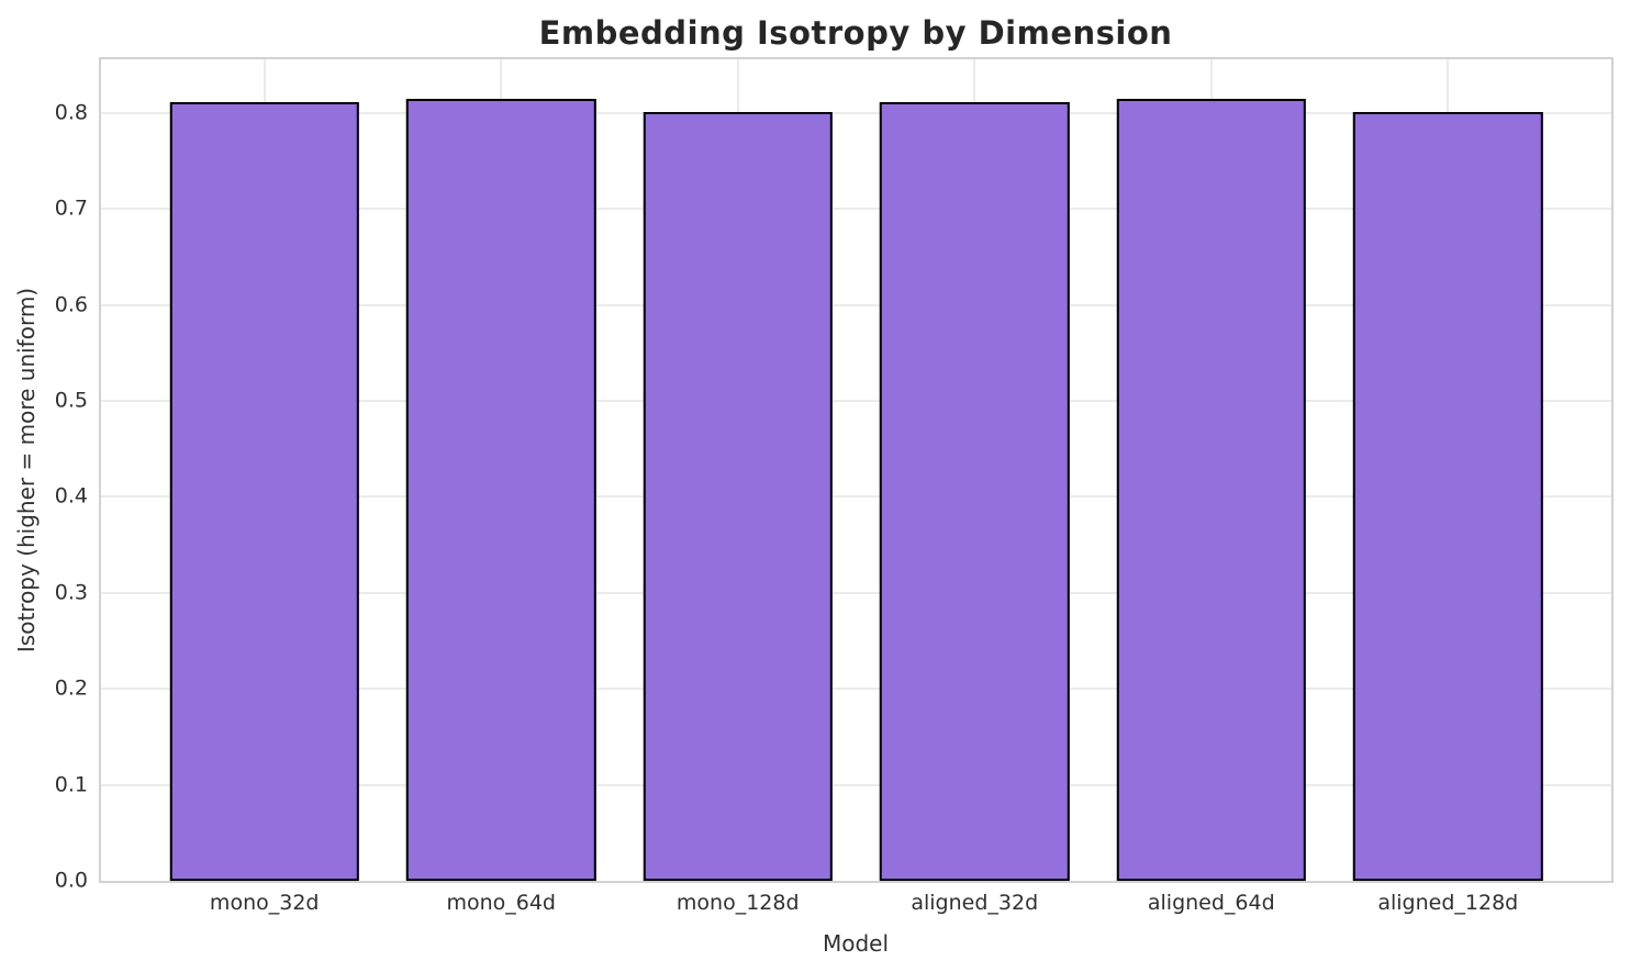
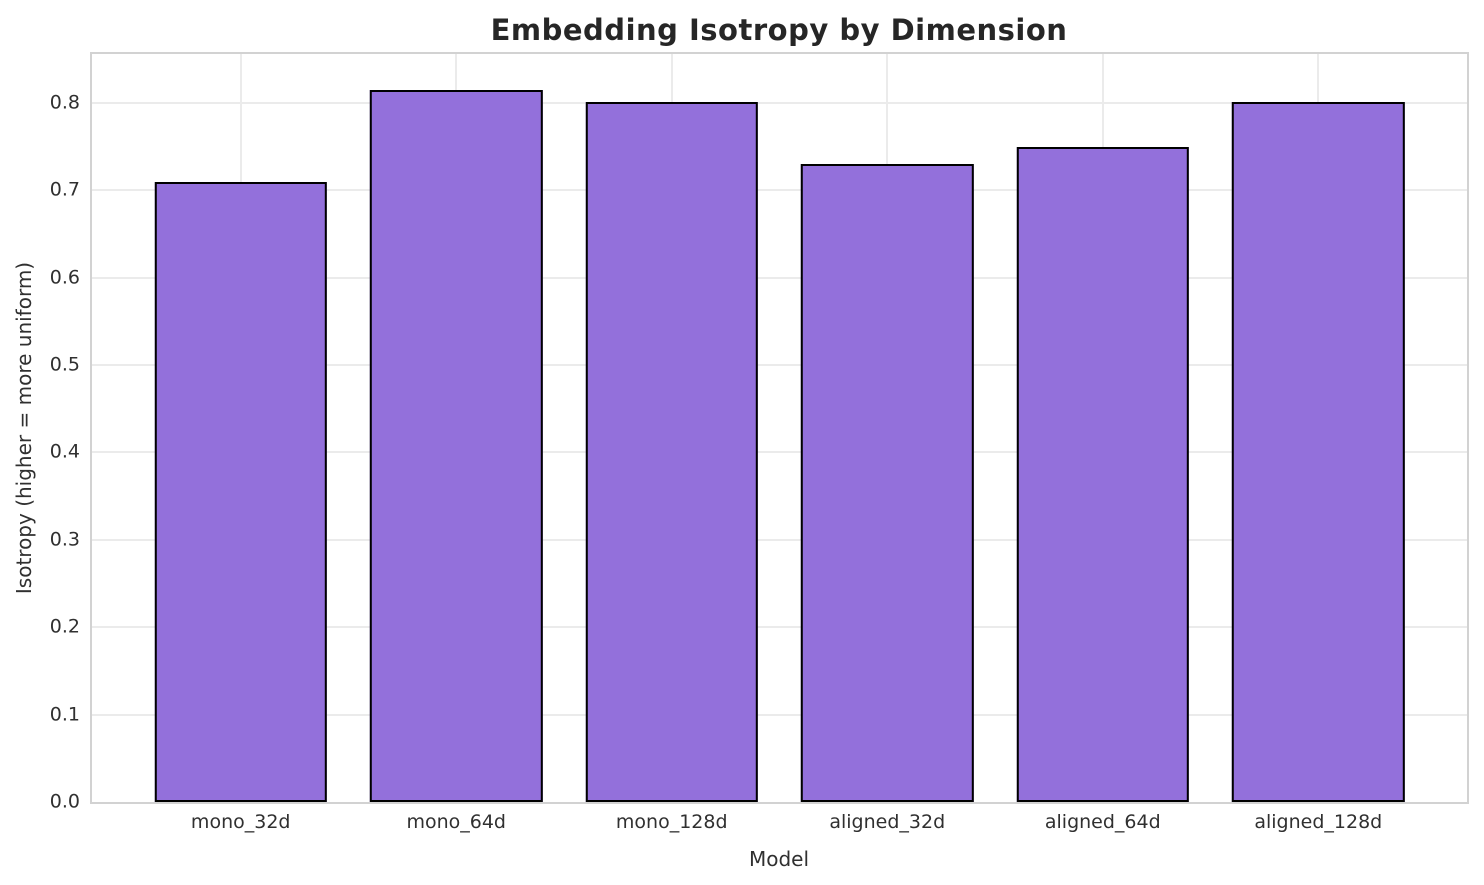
mono_32d: 0.81 -> 0.71
aligned_32d: 0.81 -> 0.73
aligned_64d: 0.81 -> 0.75
